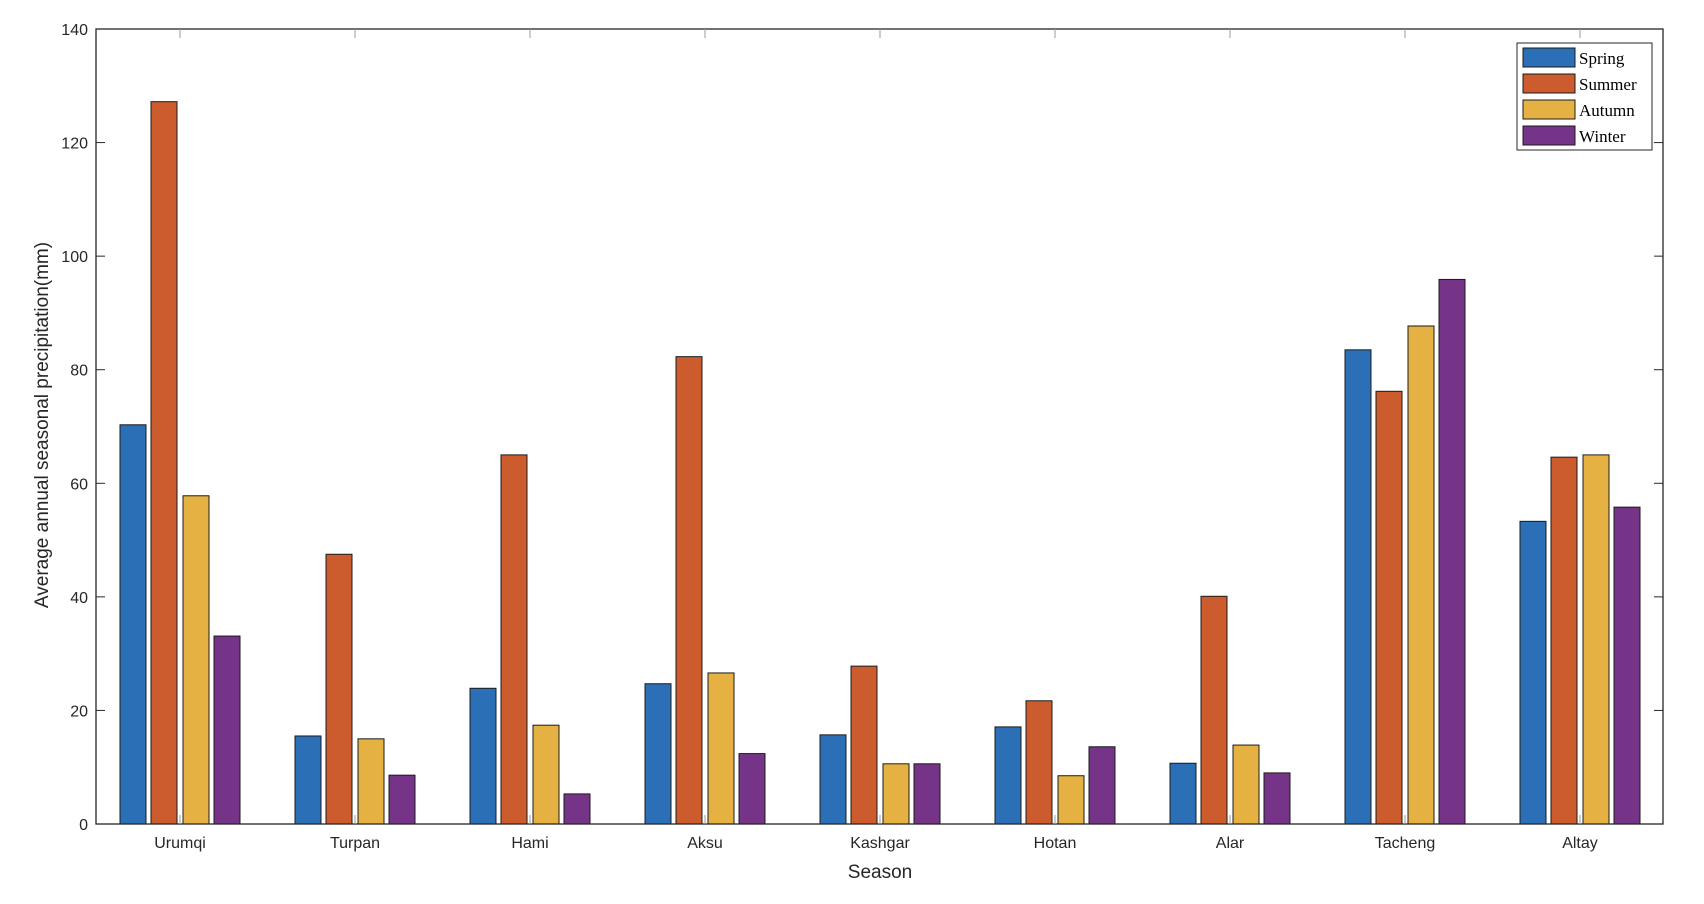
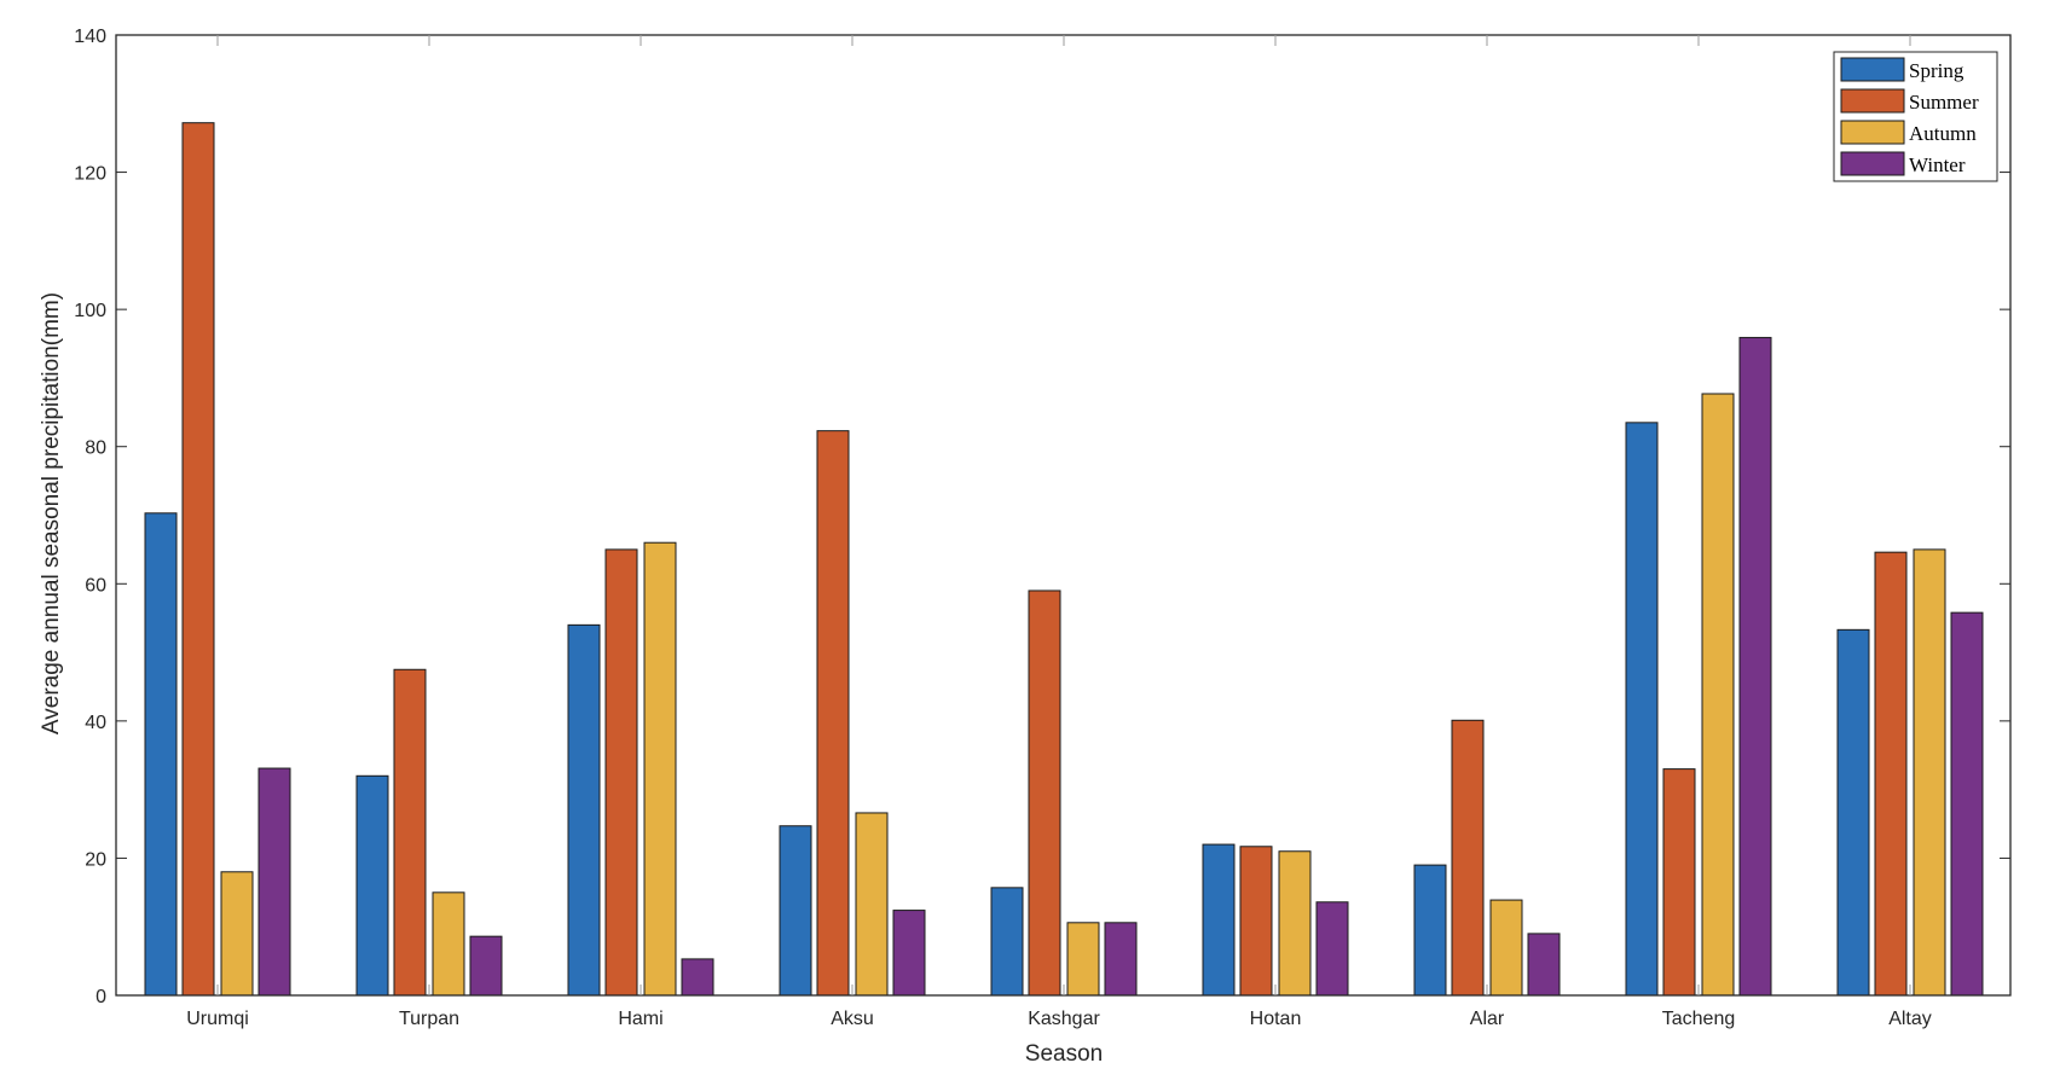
Autumn/Urumqi: 58 -> 18
Spring/Turpan: 16 -> 32
Spring/Hami: 24 -> 54
Autumn/Hami: 17 -> 66
Summer/Kashgar: 28 -> 59
Spring/Hotan: 17 -> 22
Autumn/Hotan: 8 -> 21
Spring/Alar: 11 -> 19
Summer/Tacheng: 76 -> 33
